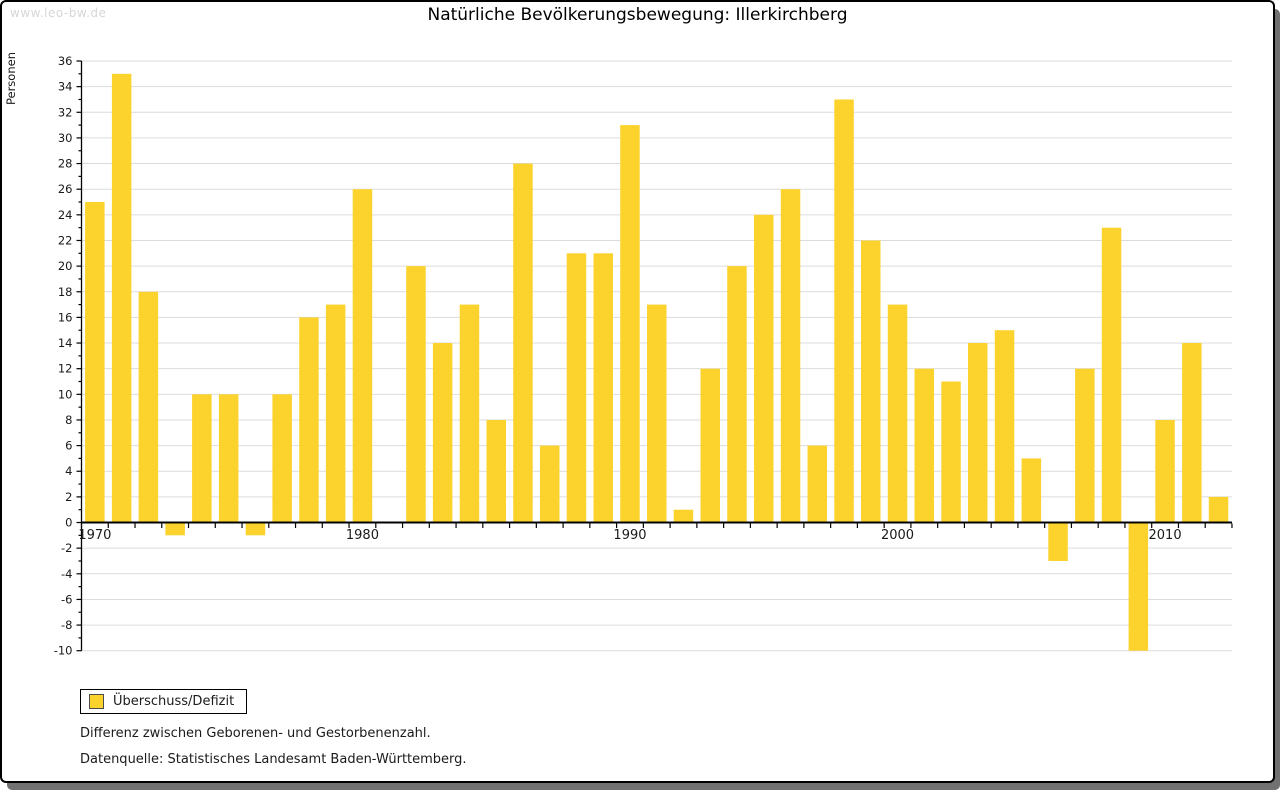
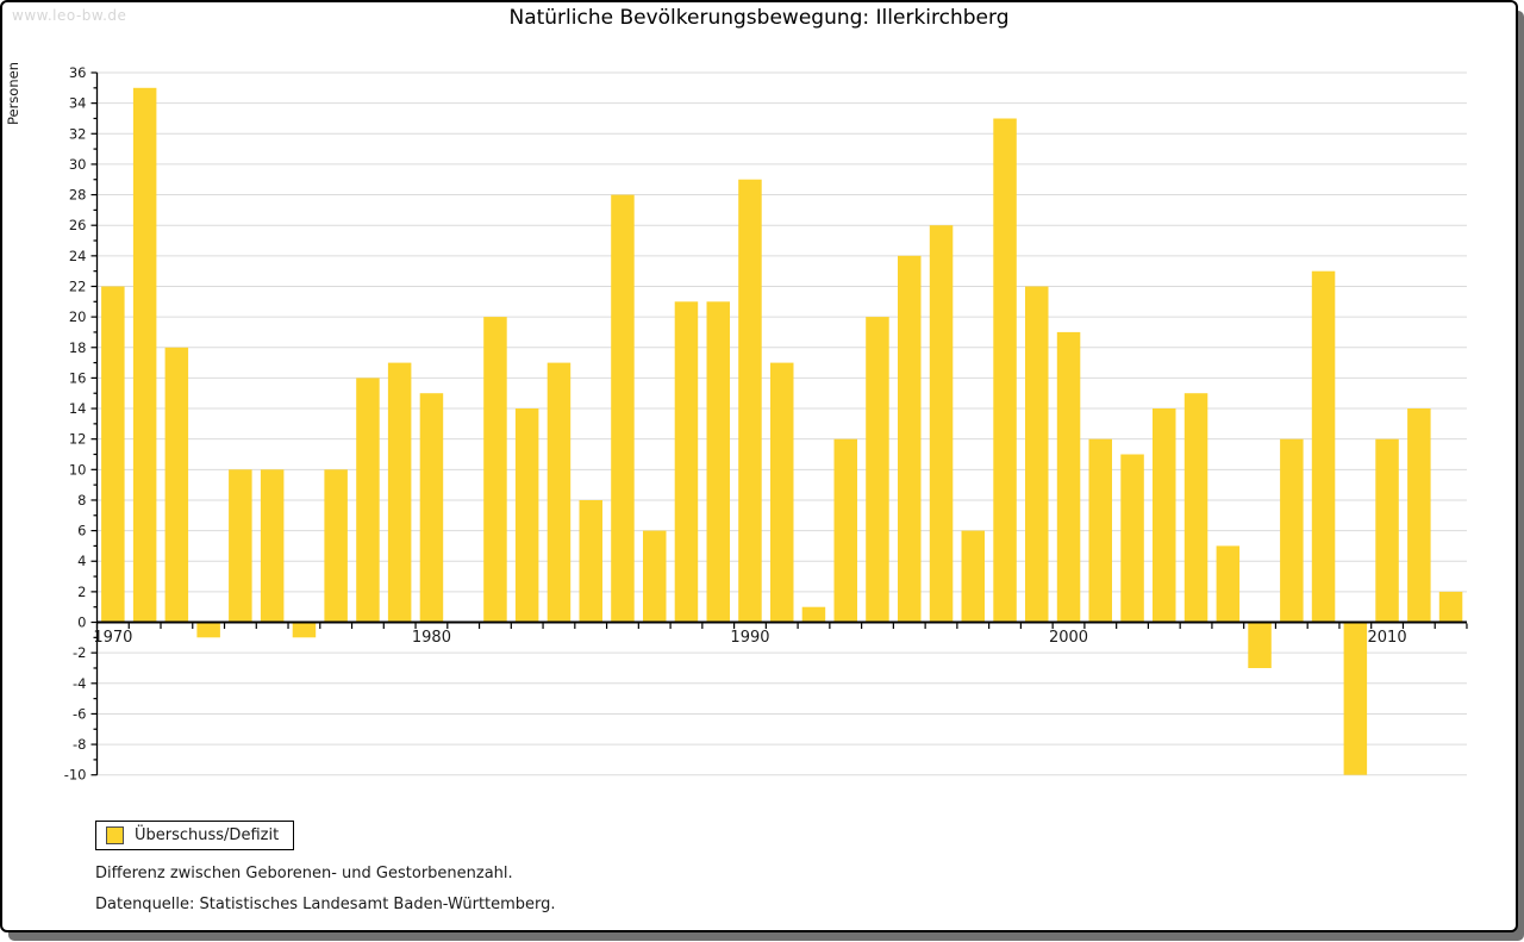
1970: 25 -> 22
1980: 26 -> 15
1990: 31 -> 29
2000: 17 -> 19
2010: 8 -> 12
